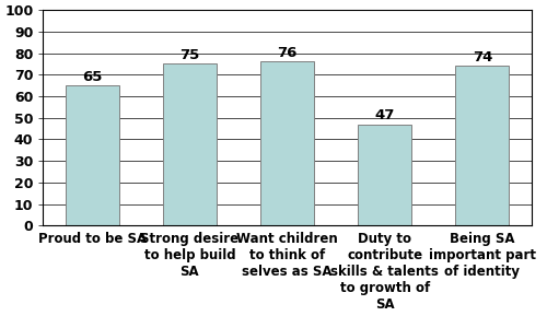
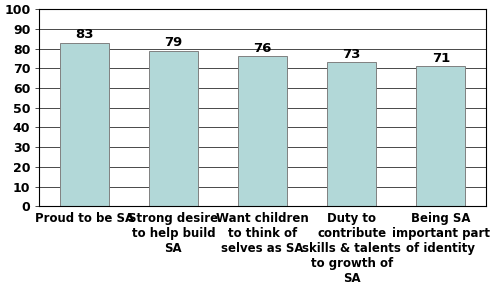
Proud to be SA: 65 -> 83
Strong desire to help build SA: 75 -> 79
Duty to contribute skills & talents to growth of SA: 47 -> 73
Being SA important part of identity: 74 -> 71
